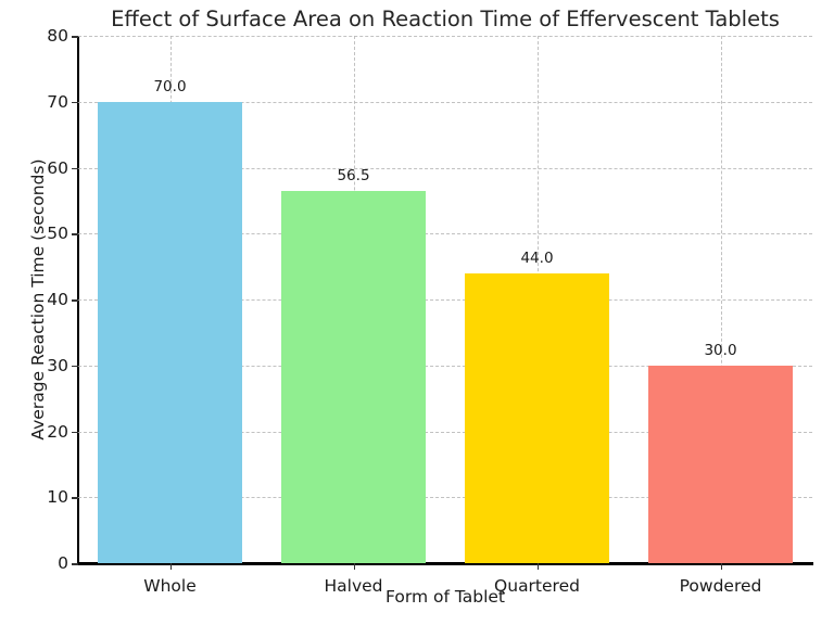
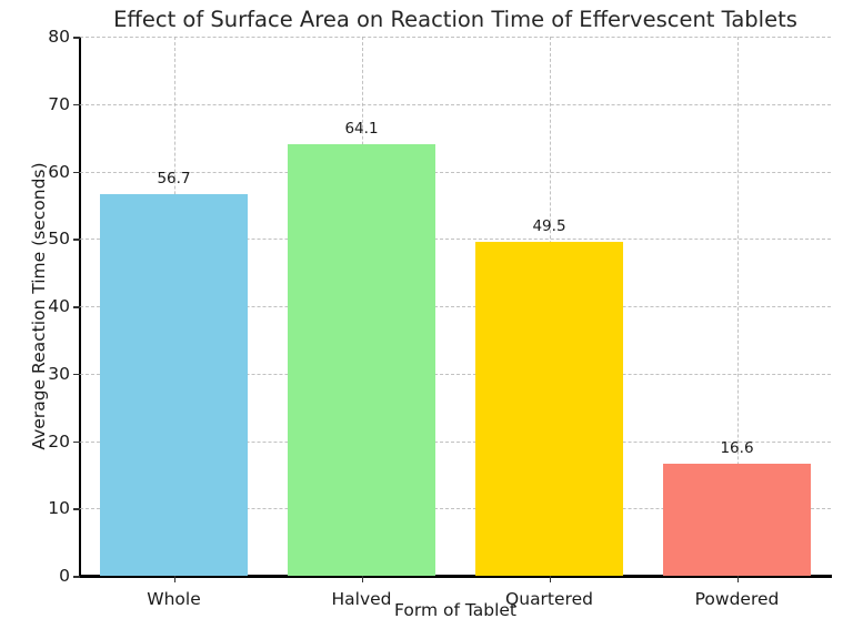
Whole: 70.0 -> 56.7
Halved: 56.5 -> 64.1
Quartered: 44.0 -> 49.5
Powdered: 30.0 -> 16.6
